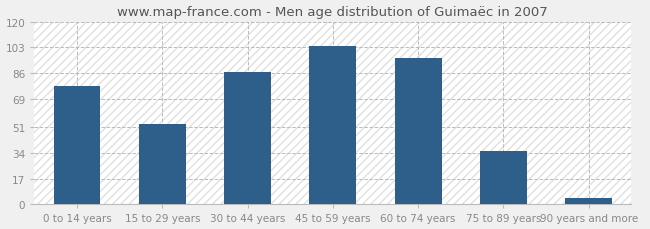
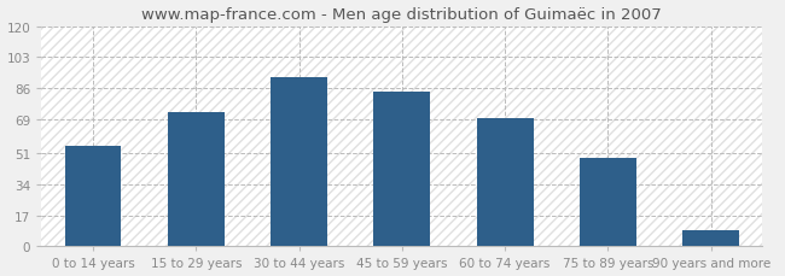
0 to 14 years: 78 -> 55
15 to 29 years: 53 -> 73
30 to 44 years: 87 -> 92
45 to 59 years: 104 -> 84
60 to 74 years: 96 -> 70
75 to 89 years: 35 -> 48
90 years and more: 4 -> 9
